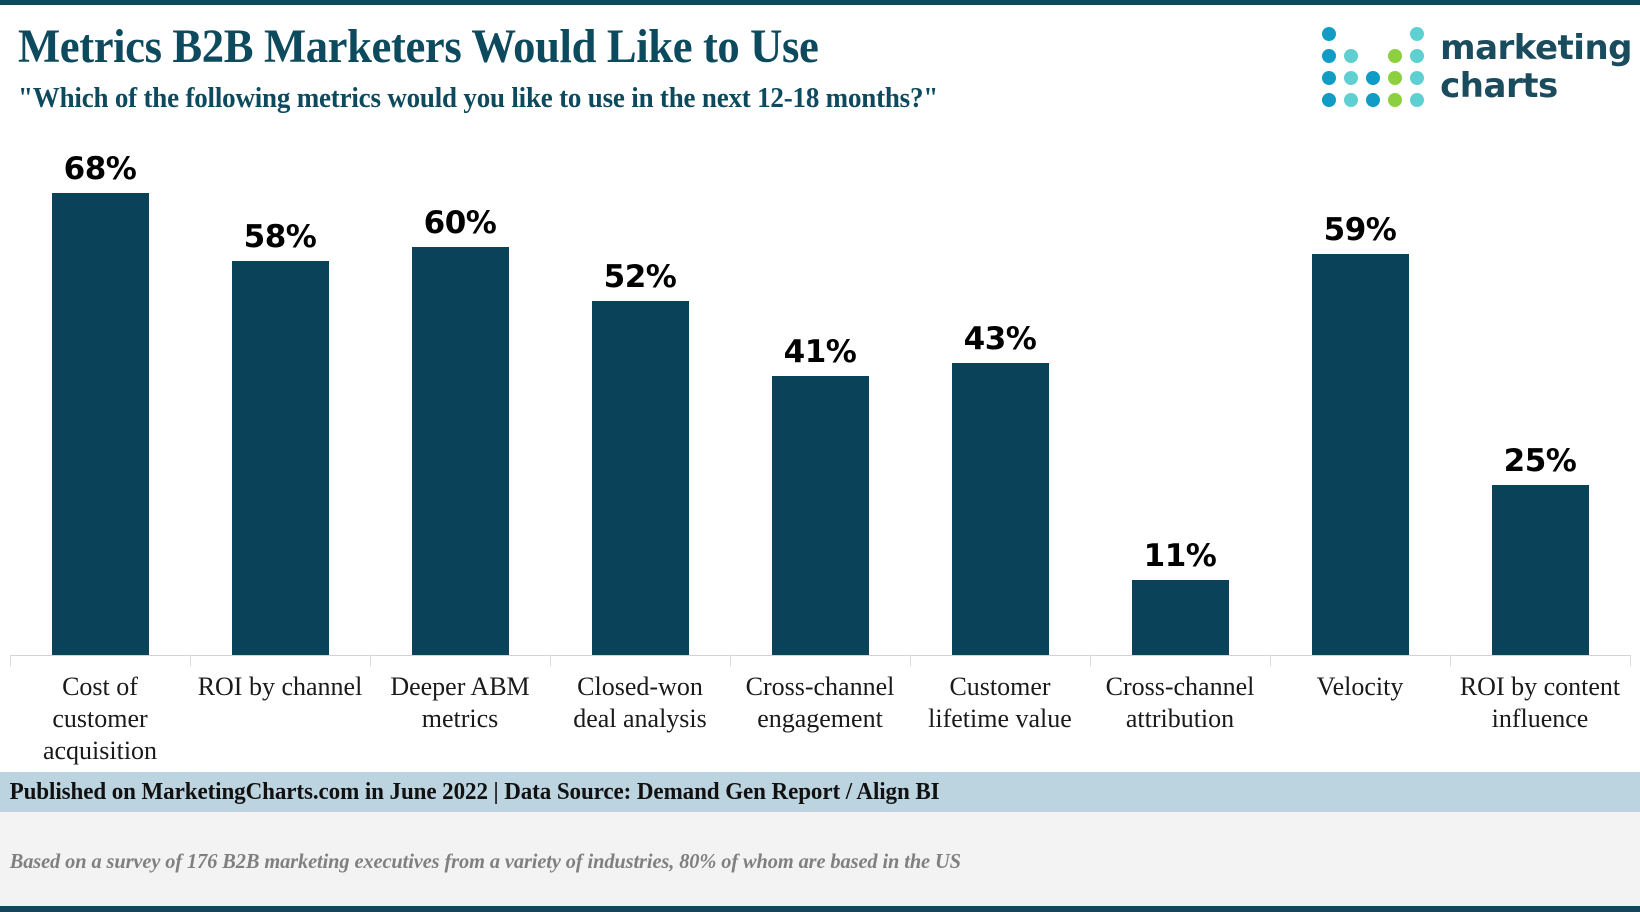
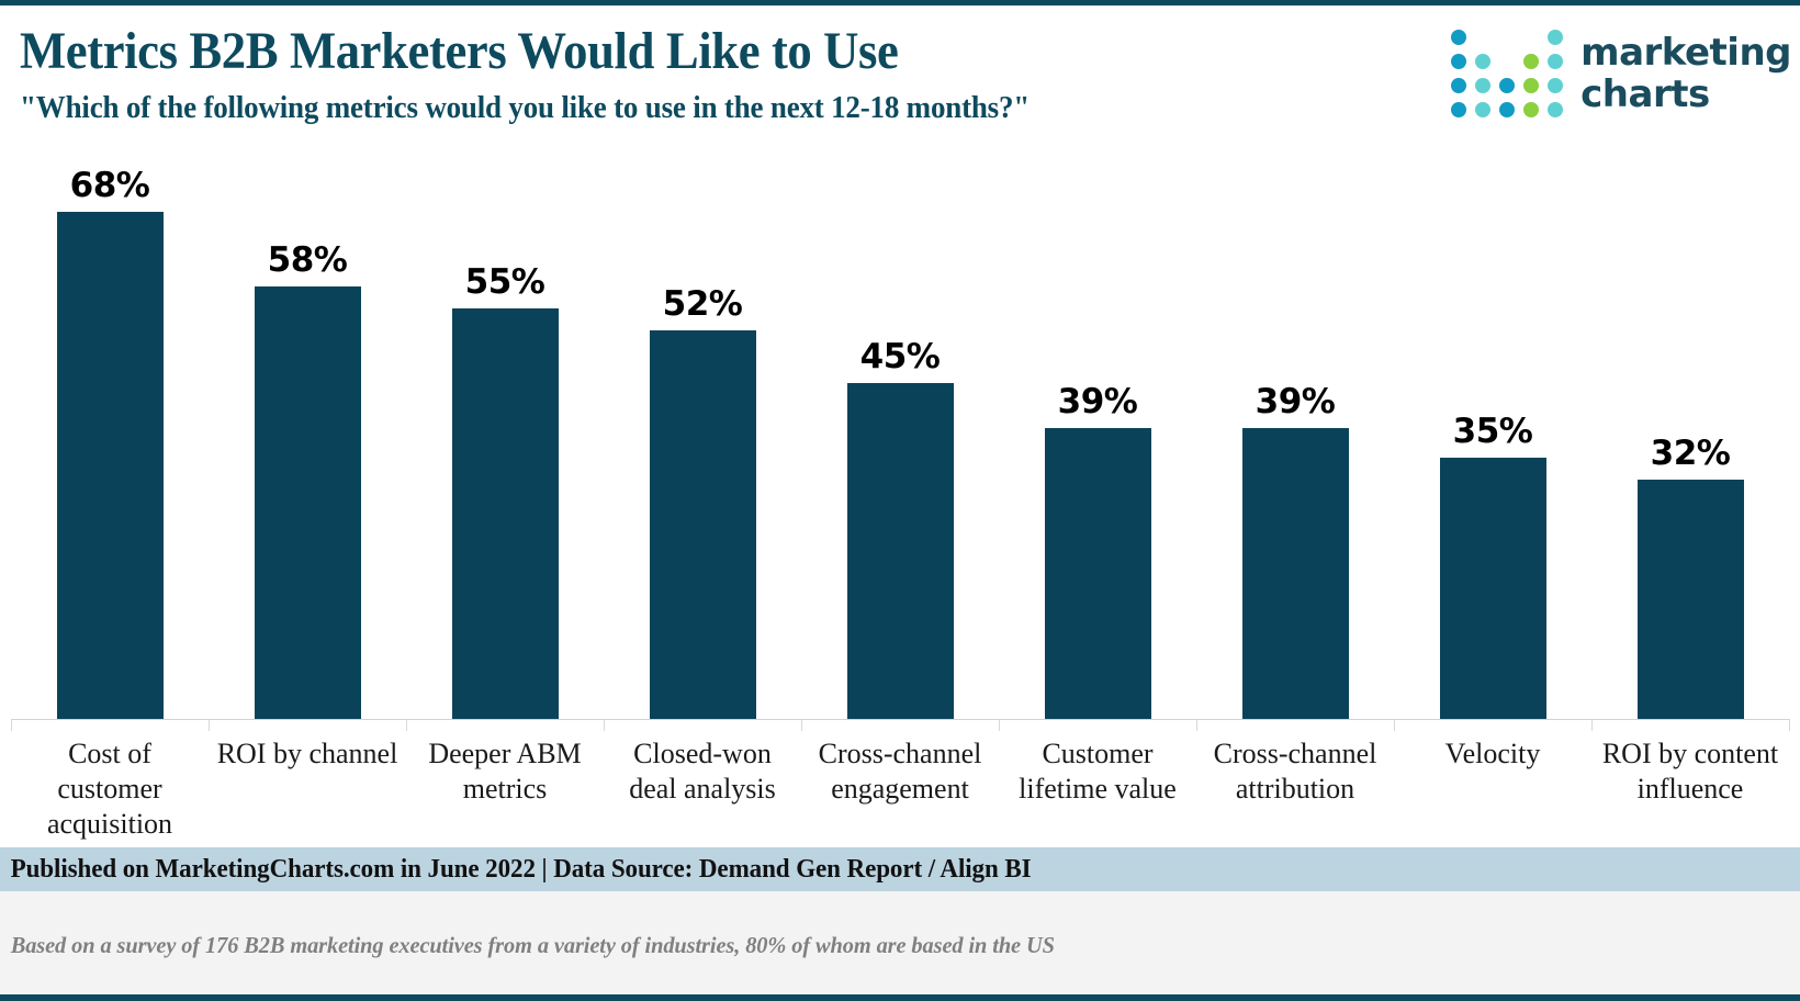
Deeper ABM metrics: 60% -> 55%
Cross-channel engagement: 41% -> 45%
Customer lifetime value: 43% -> 39%
Cross-channel attribution: 11% -> 39%
Velocity: 59% -> 35%
ROI by content influence: 25% -> 32%
